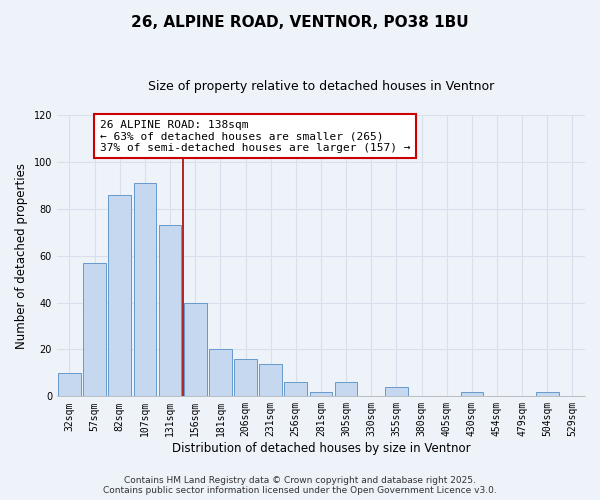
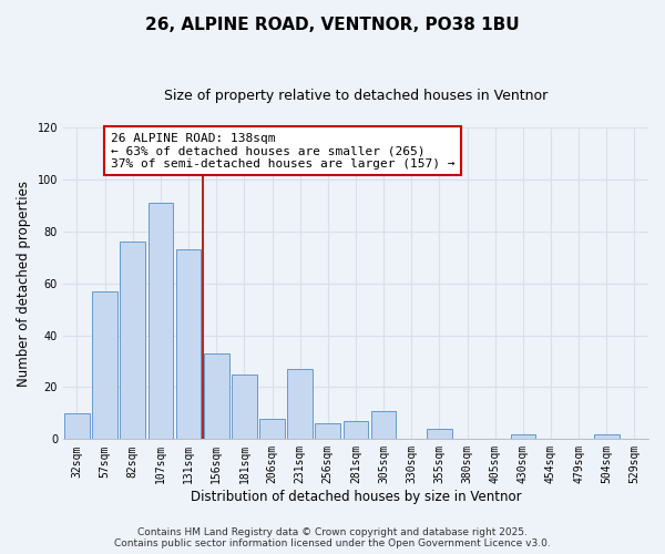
82sqm: 86 -> 76
156sqm: 40 -> 33
181sqm: 20 -> 25
206sqm: 16 -> 8
231sqm: 14 -> 27
281sqm: 2 -> 7
305sqm: 6 -> 11
